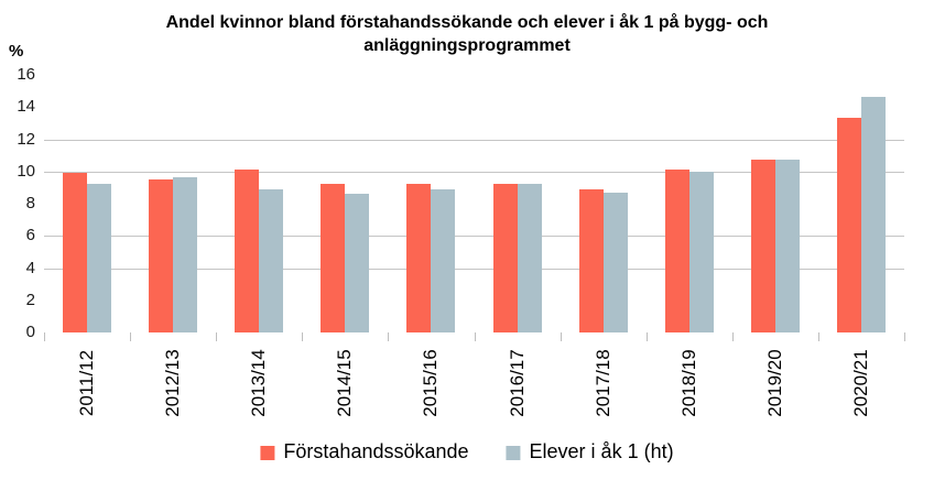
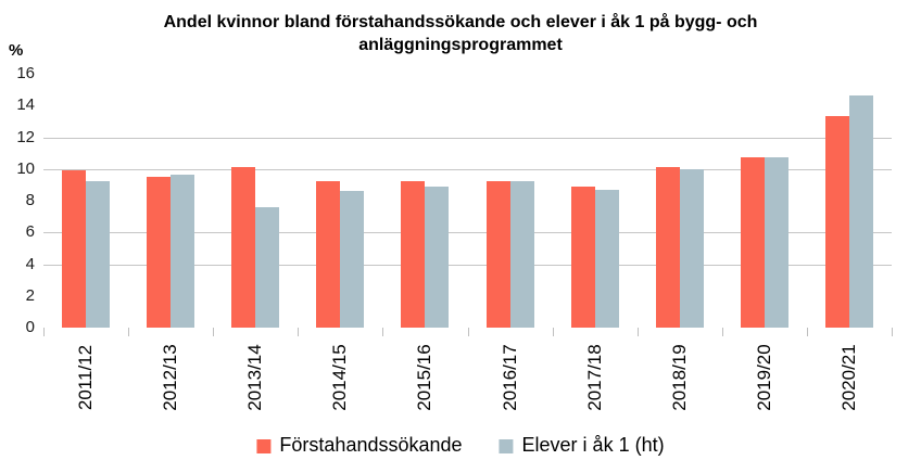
Elever i åk 1 (ht)/2013/14: 8.9 -> 7.6
